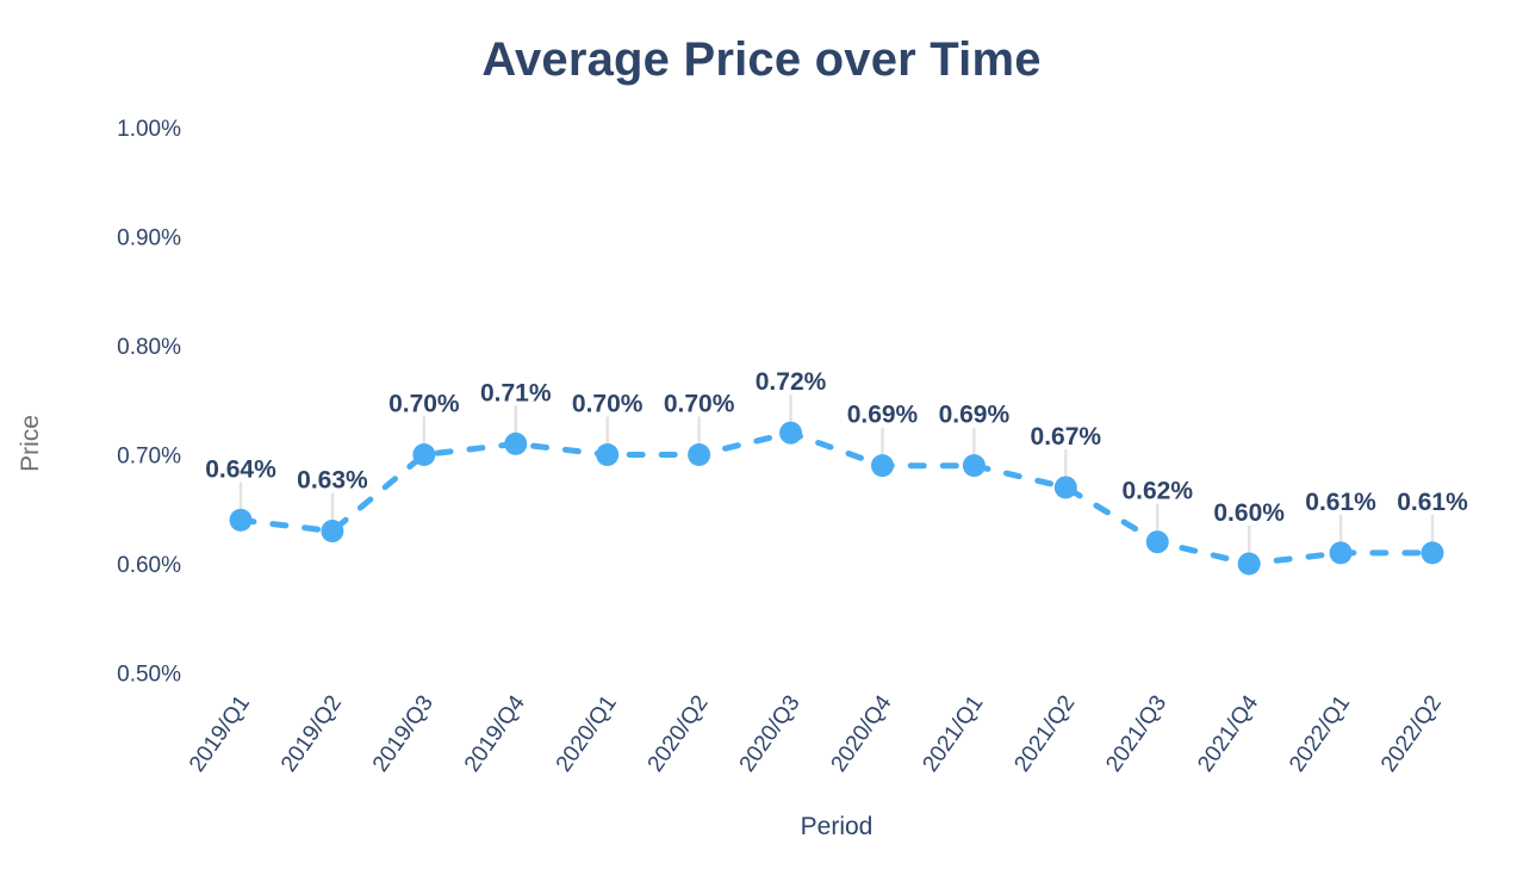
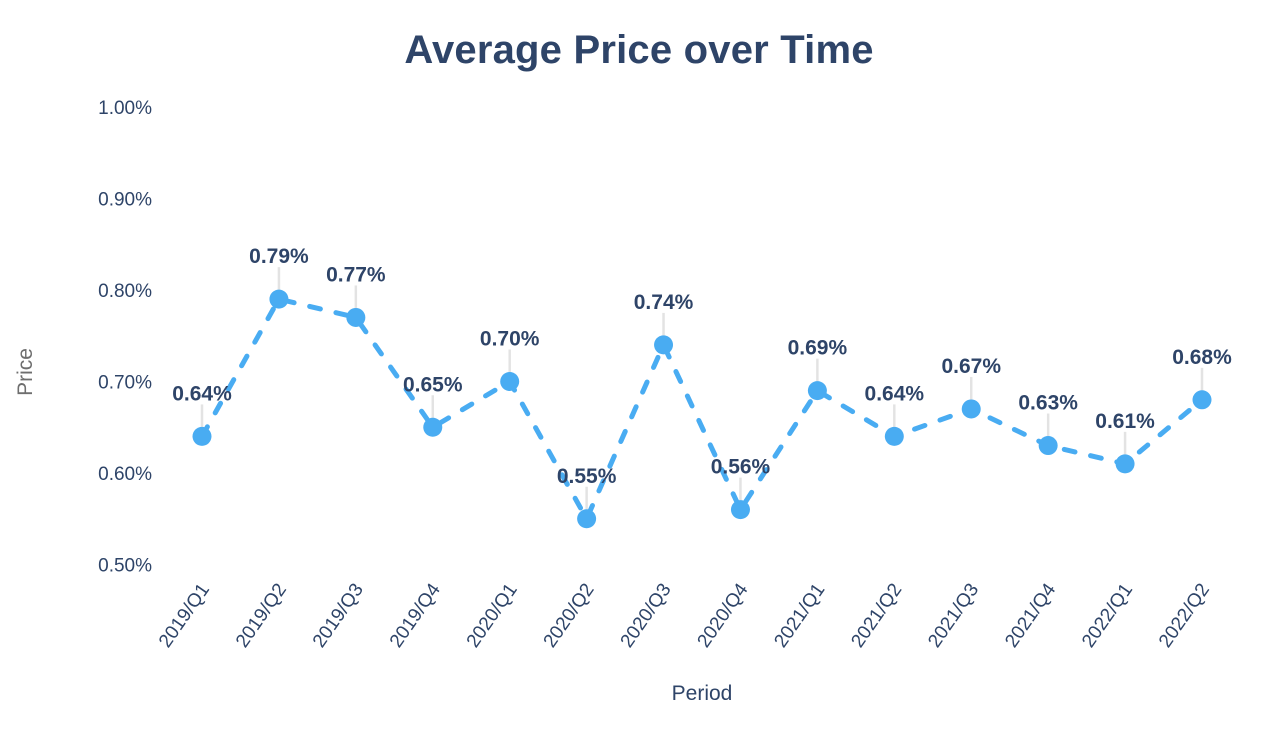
2019/Q2: 0.63% -> 0.79%
2019/Q3: 0.70% -> 0.77%
2019/Q4: 0.71% -> 0.65%
2020/Q2: 0.70% -> 0.55%
2020/Q3: 0.72% -> 0.74%
2020/Q4: 0.69% -> 0.56%
2021/Q2: 0.67% -> 0.64%
2021/Q3: 0.62% -> 0.67%
2021/Q4: 0.60% -> 0.63%
2022/Q2: 0.61% -> 0.68%
